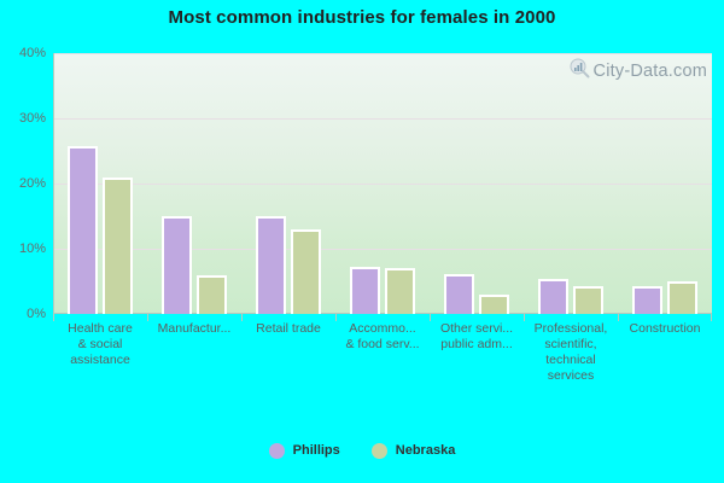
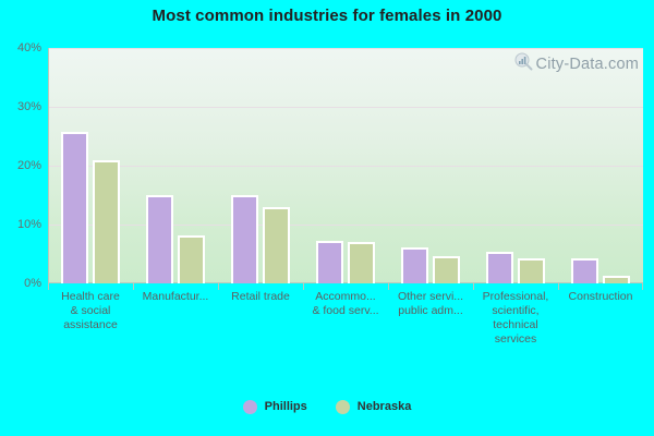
Nebraska/Manufactur...: 6% -> 8%
Nebraska/Other servi... public adm...: 3% -> 5%
Nebraska/Construction: 5% -> 1%
